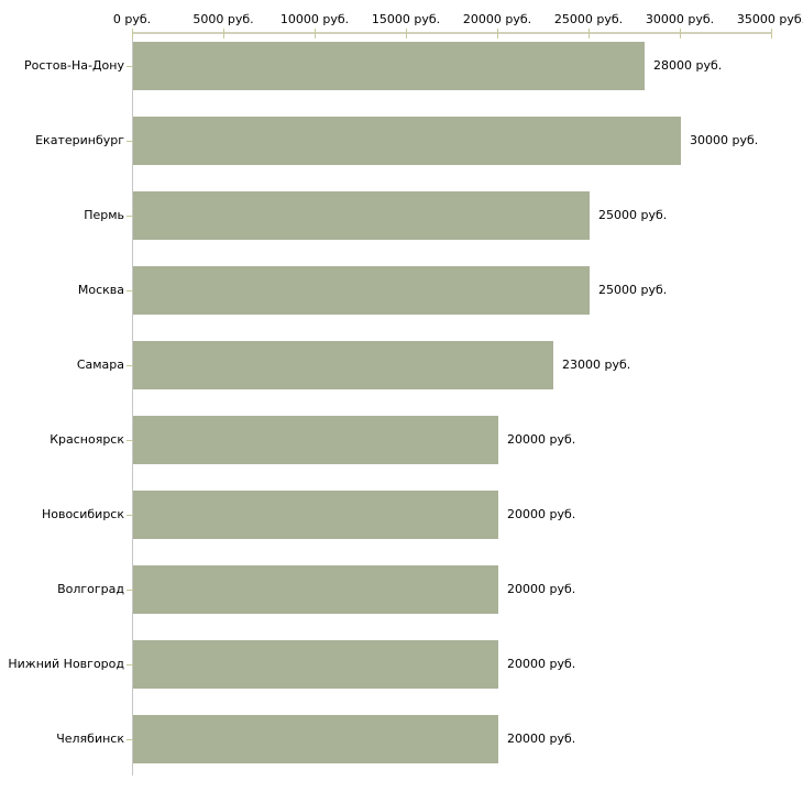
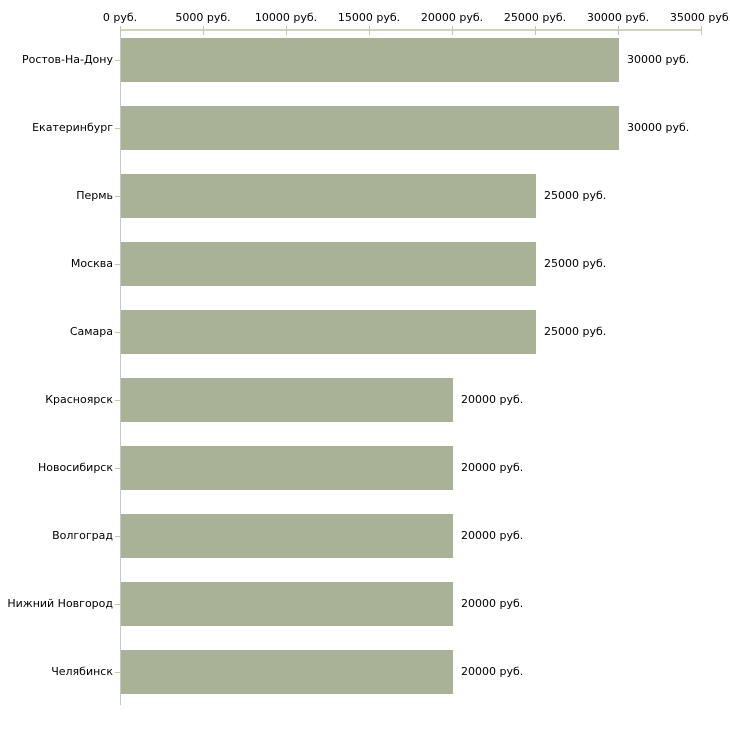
Ростов-На-Дону: 28000 -> 30000
Самара: 23000 -> 25000
